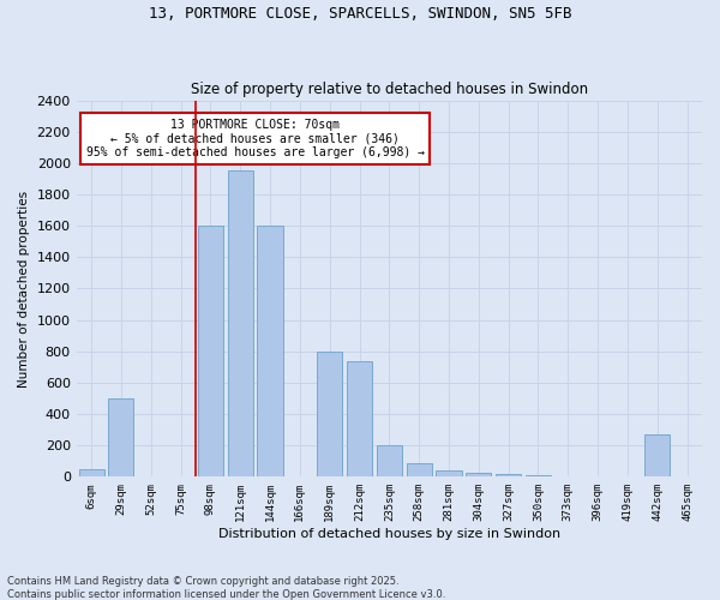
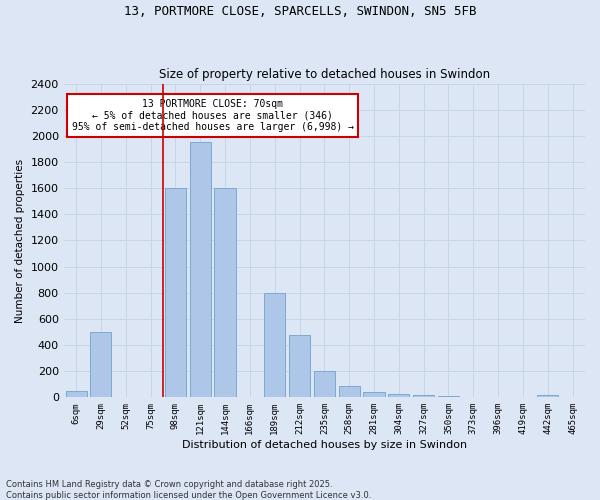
212sqm: 740 -> 480
442sqm: 270 -> 20
